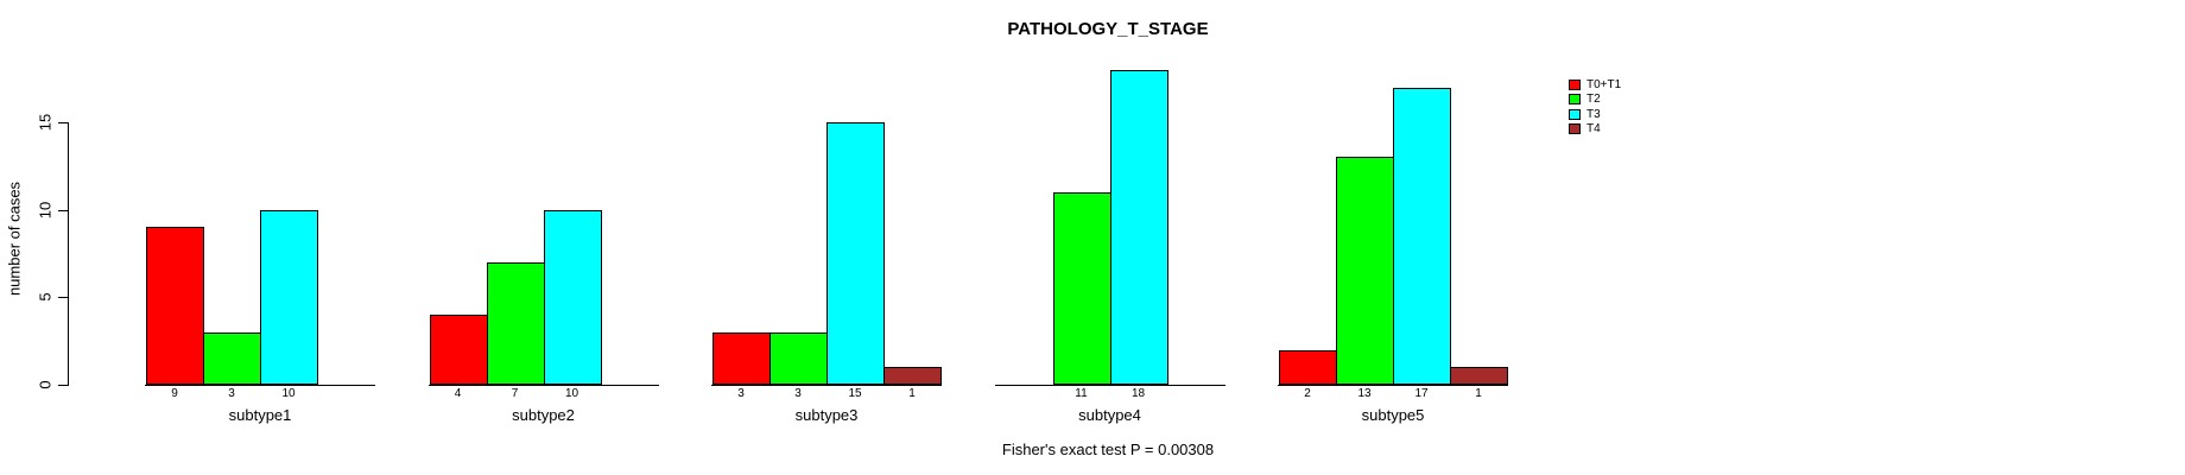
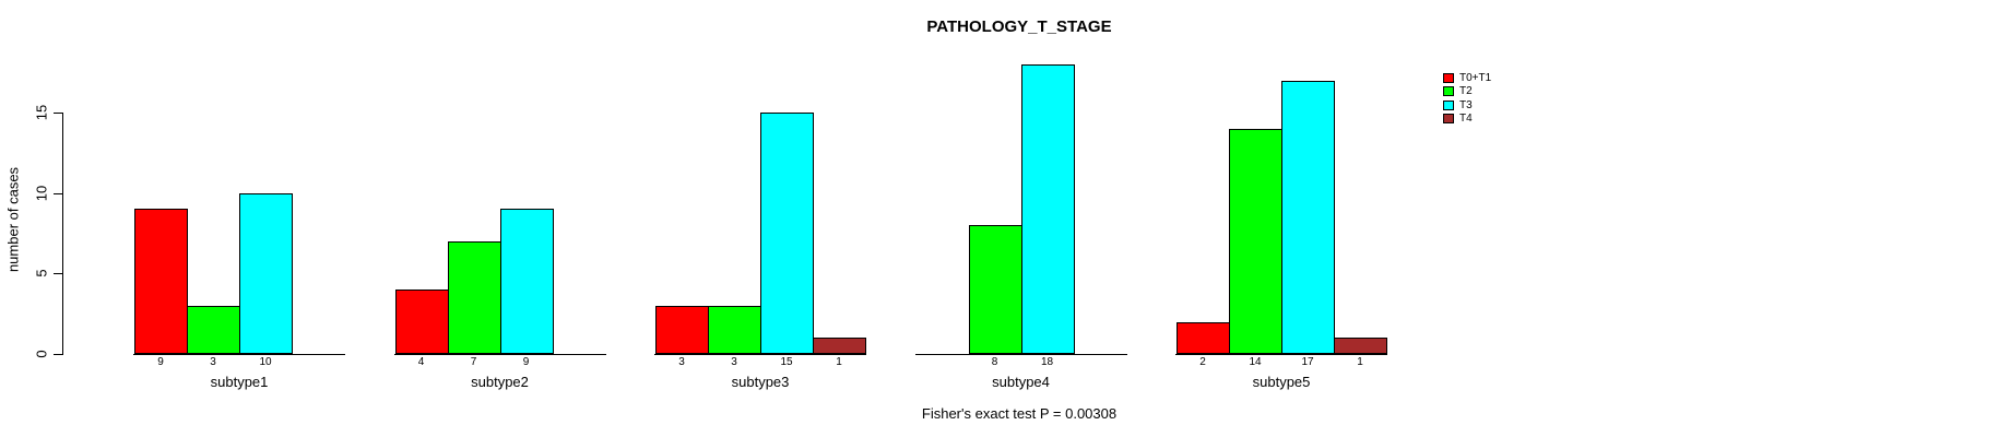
T3/subtype2: 10 -> 9
T2/subtype4: 11 -> 8
T2/subtype5: 13 -> 14
